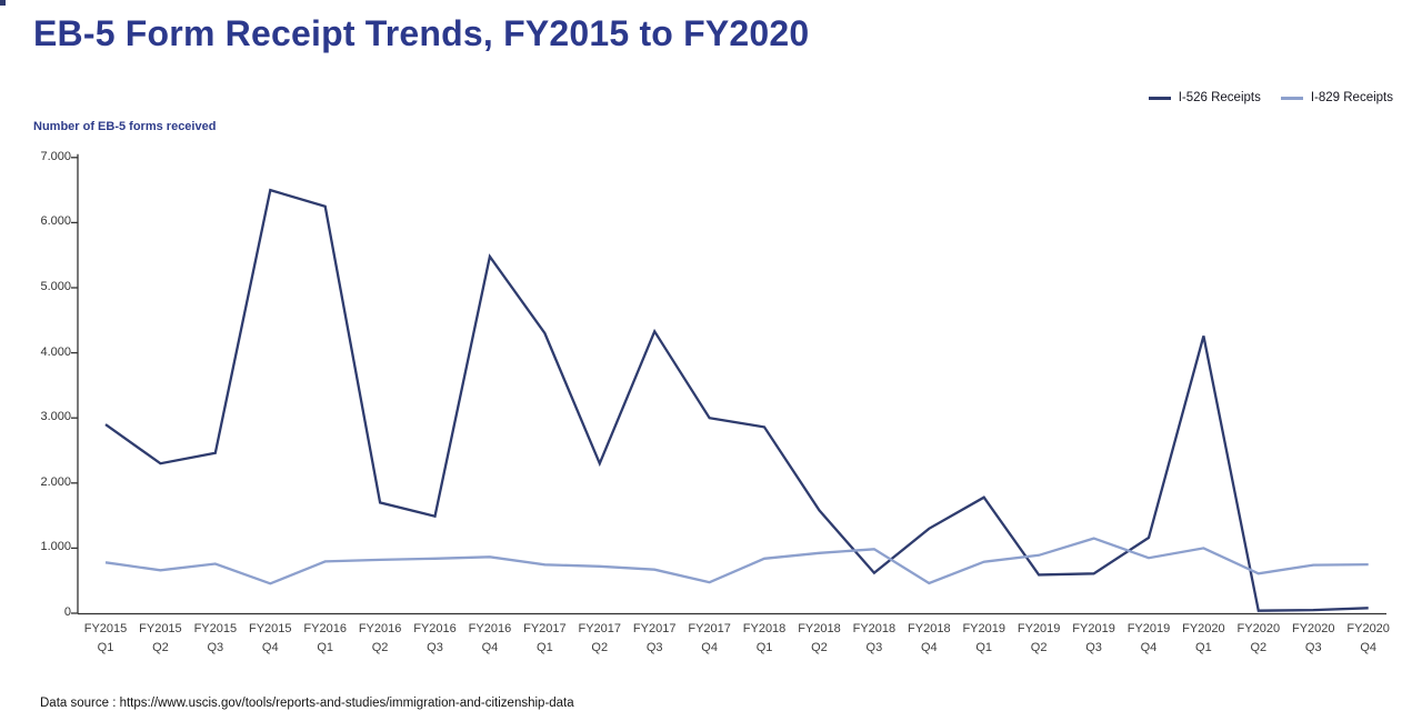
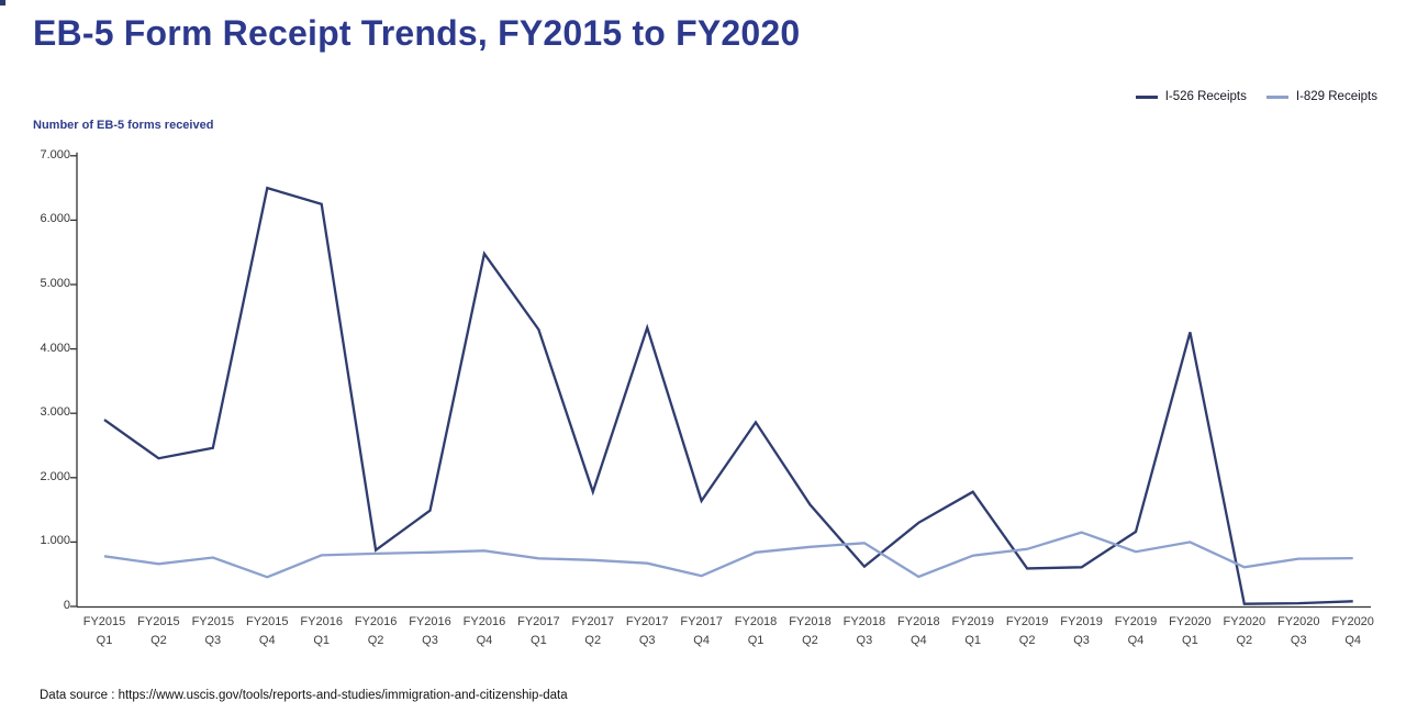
I-526 Receipts/FY2016 Q2: 1700 -> 900
I-526 Receipts/FY2017 Q2: 2300 -> 1800
I-526 Receipts/FY2017 Q4: 3000 -> 1600
